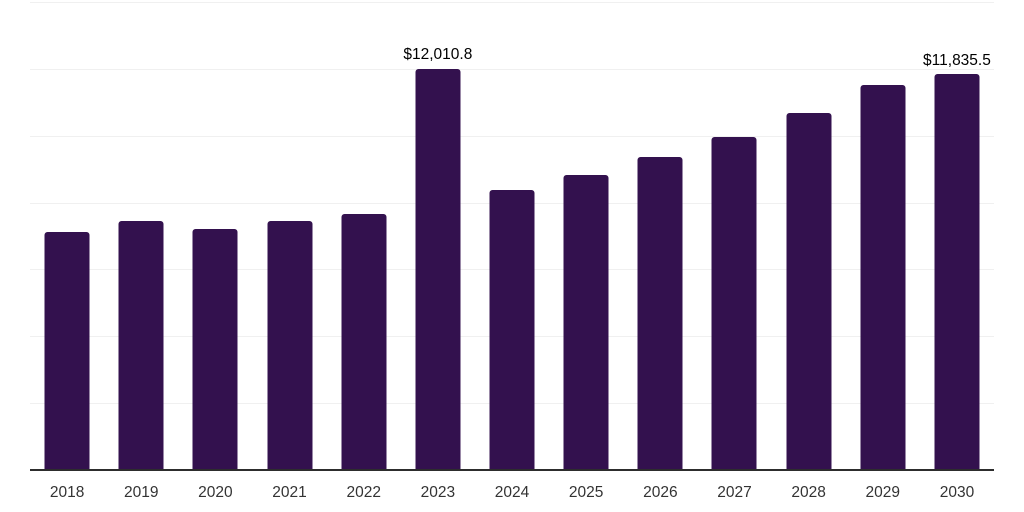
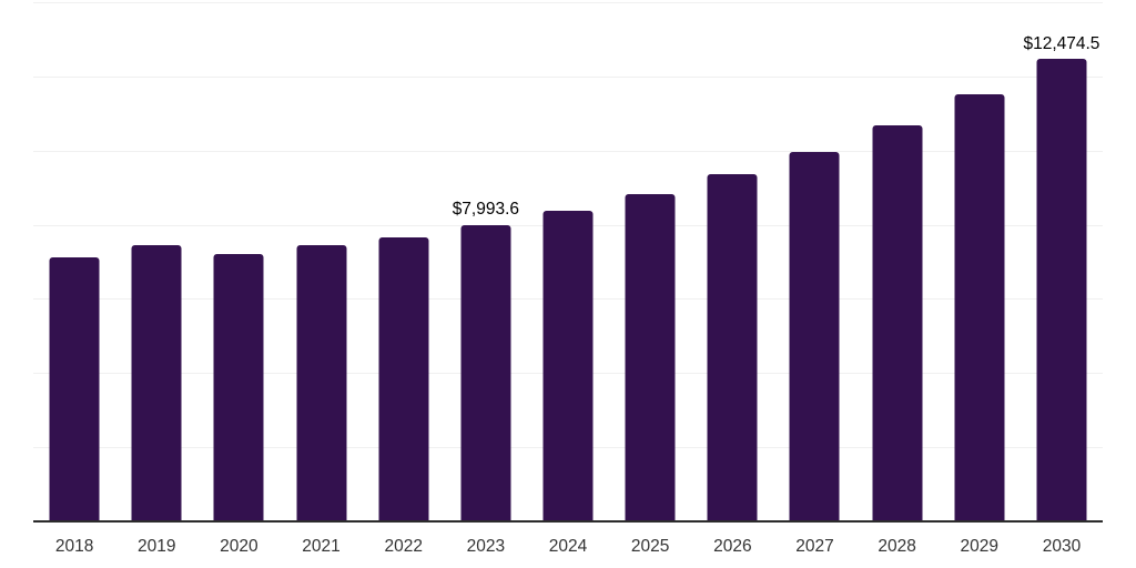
2023: $12,010.8 -> $7,993.6
2030: $11,835.5 -> $12,474.5
